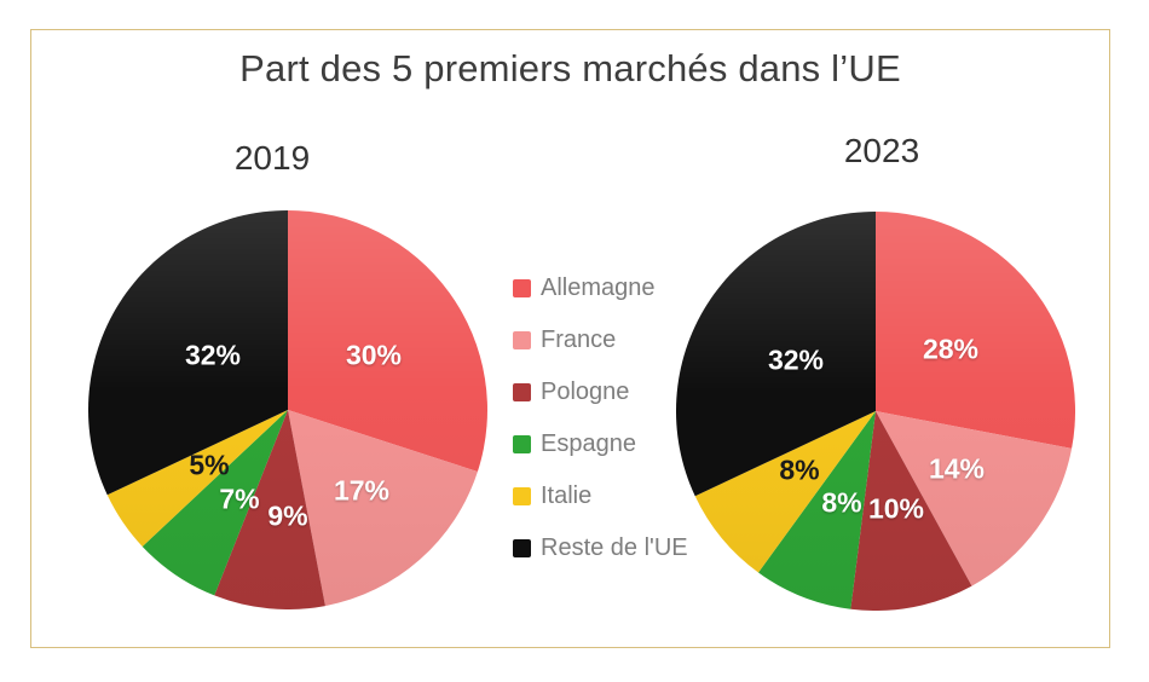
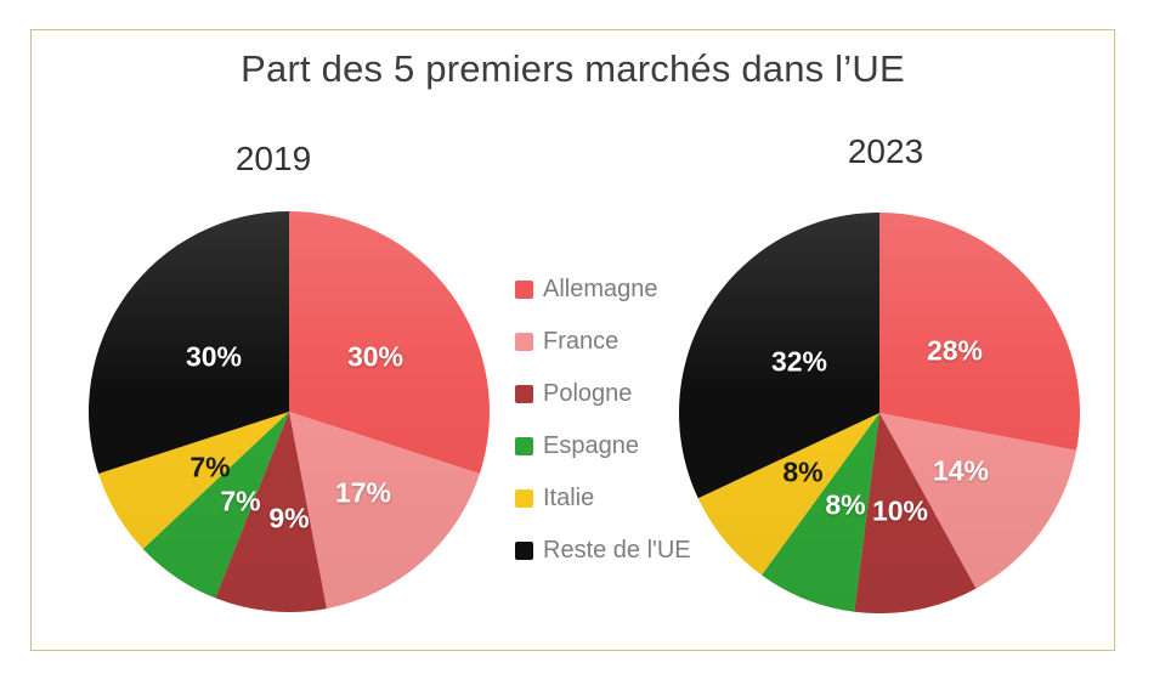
2019/Italie: 5% -> 7%
2019/Reste de l'UE: 32% -> 30%
